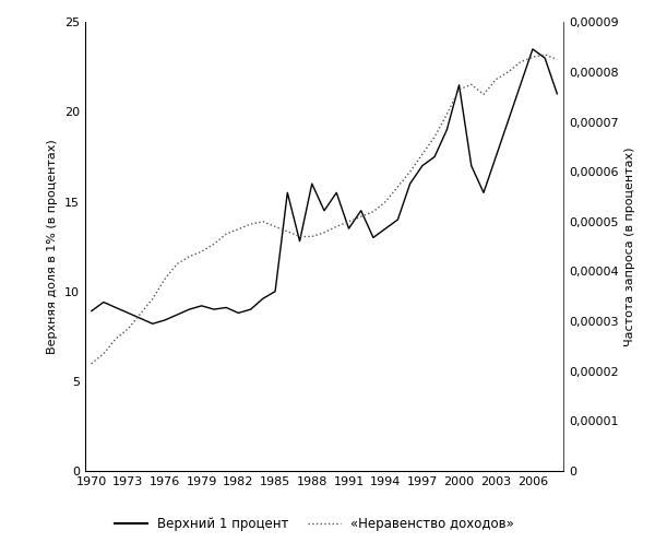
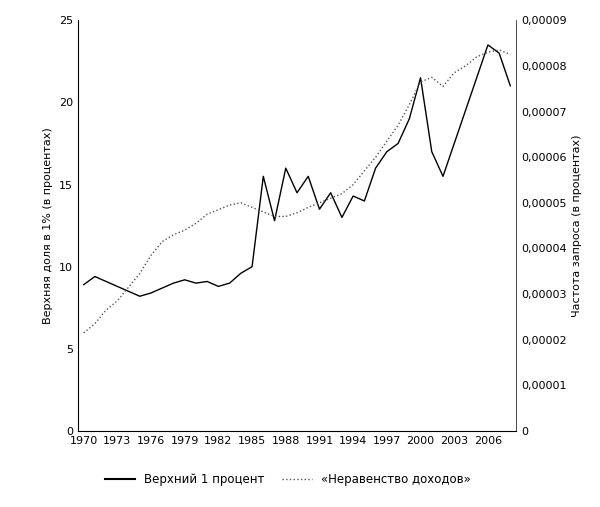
Верхний 1 процент/1994: 13.5 -> 14.3
